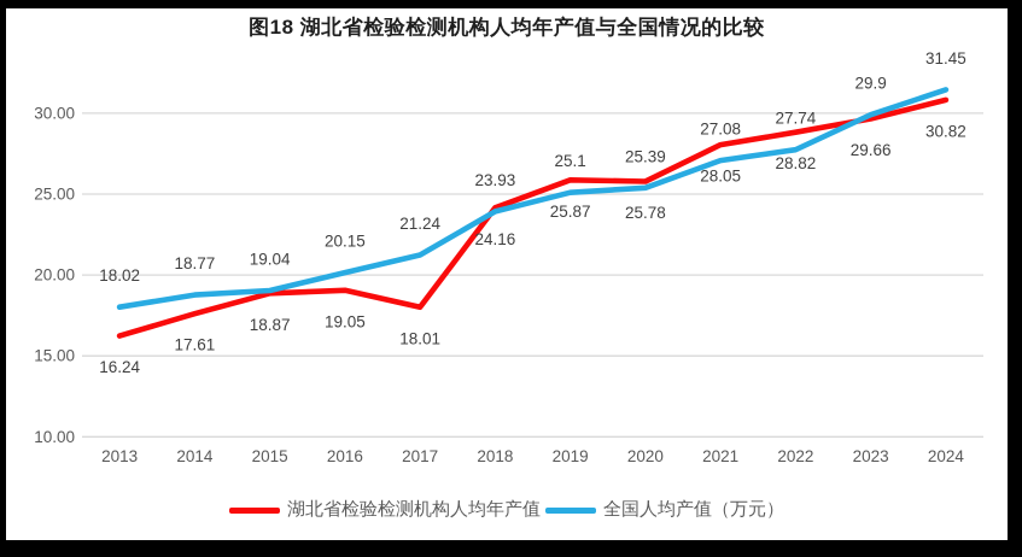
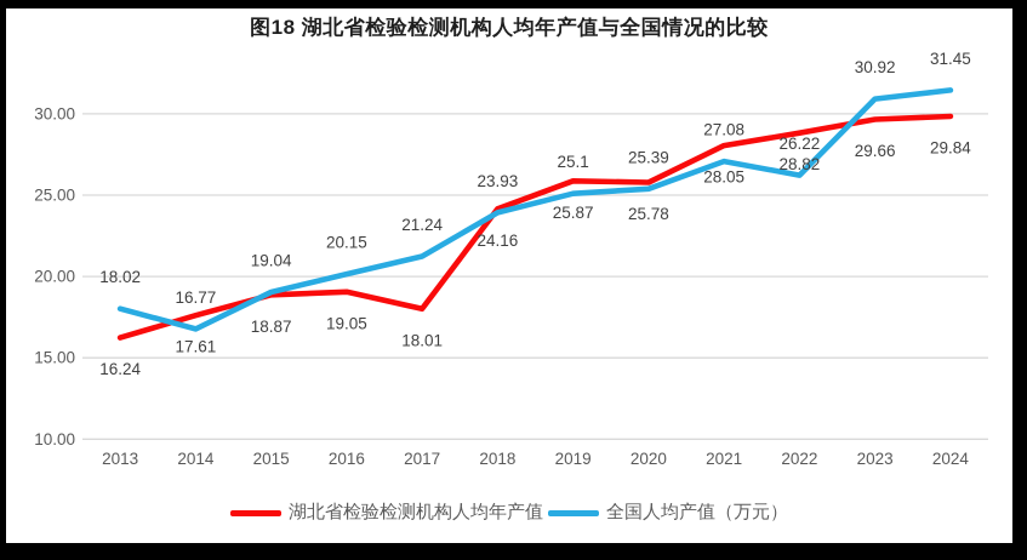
全国人均产值（万元）/2014: 18.77 -> 16.77
全国人均产值（万元）/2022: 27.74 -> 26.22
全国人均产值（万元）/2023: 29.9 -> 30.92
湖北省检验检测机构人均年产值/2024: 30.82 -> 29.84
